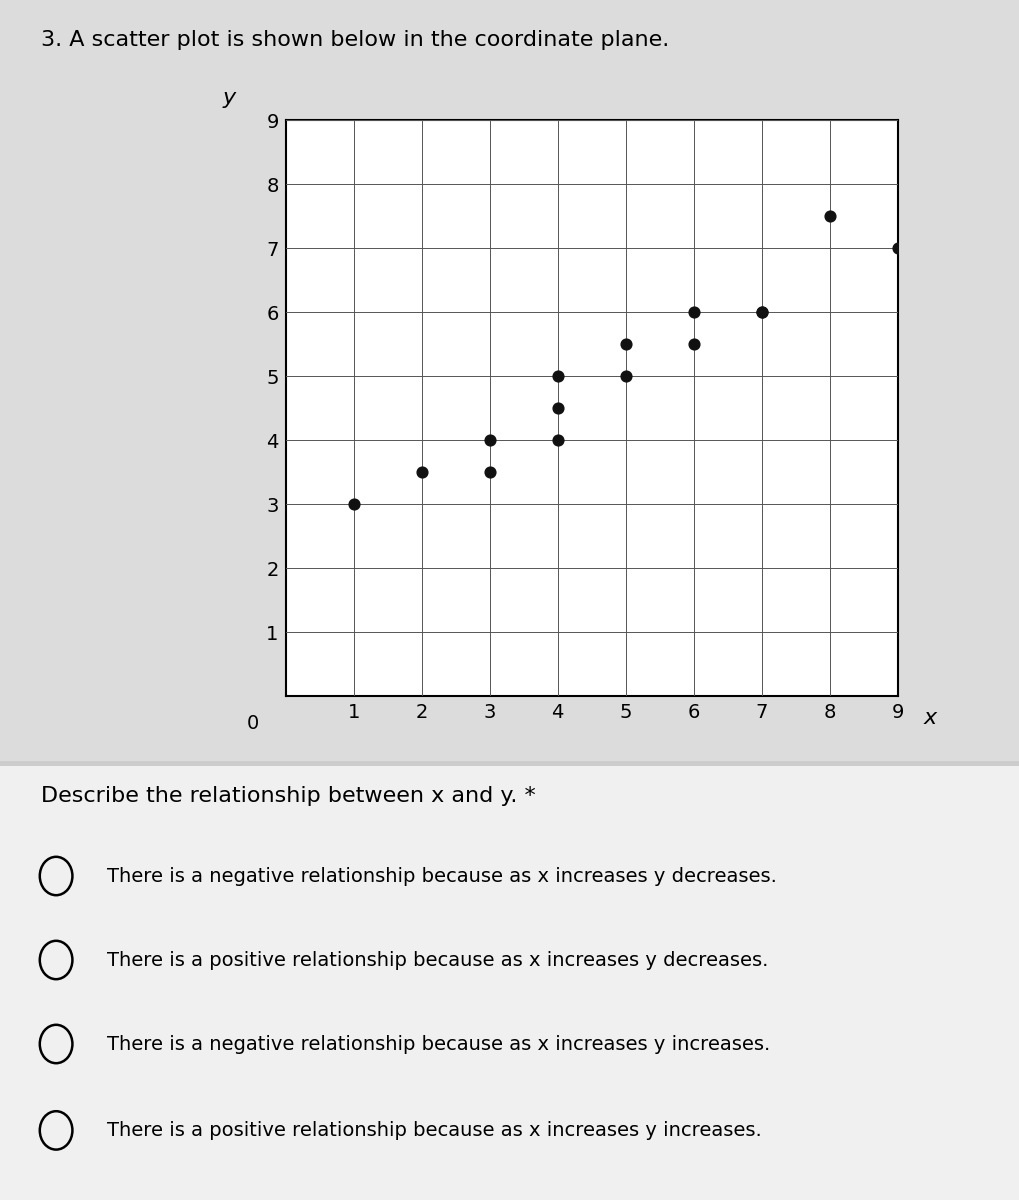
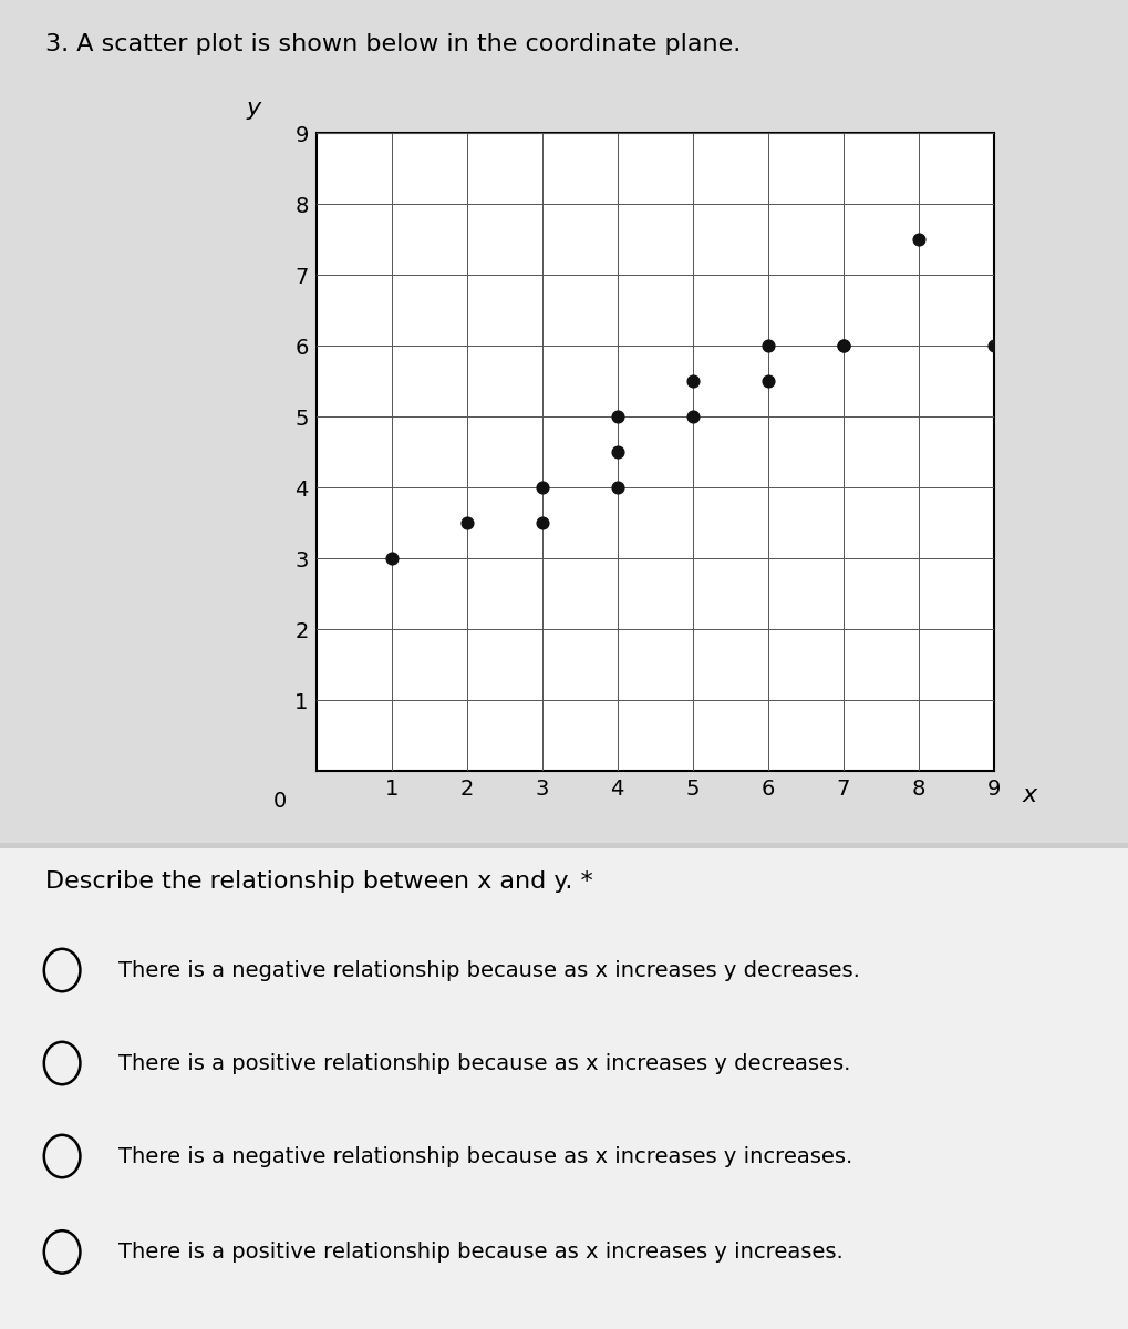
9: 7.0 -> 6.0
